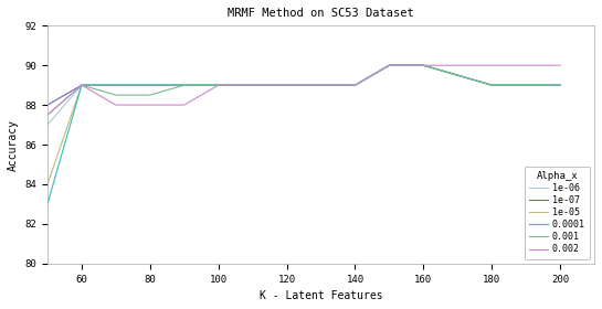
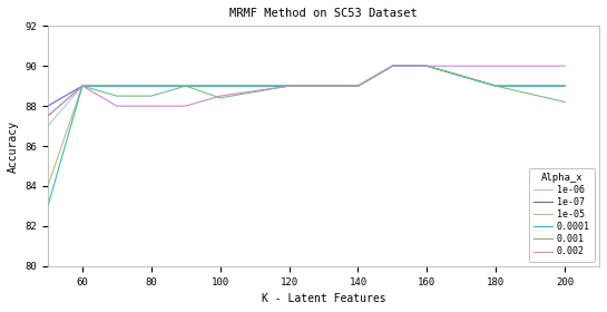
0.001/100: 89.0 -> 88.4
0.002/100: 89.0 -> 88.5
0.001/200: 89.0 -> 88.2
